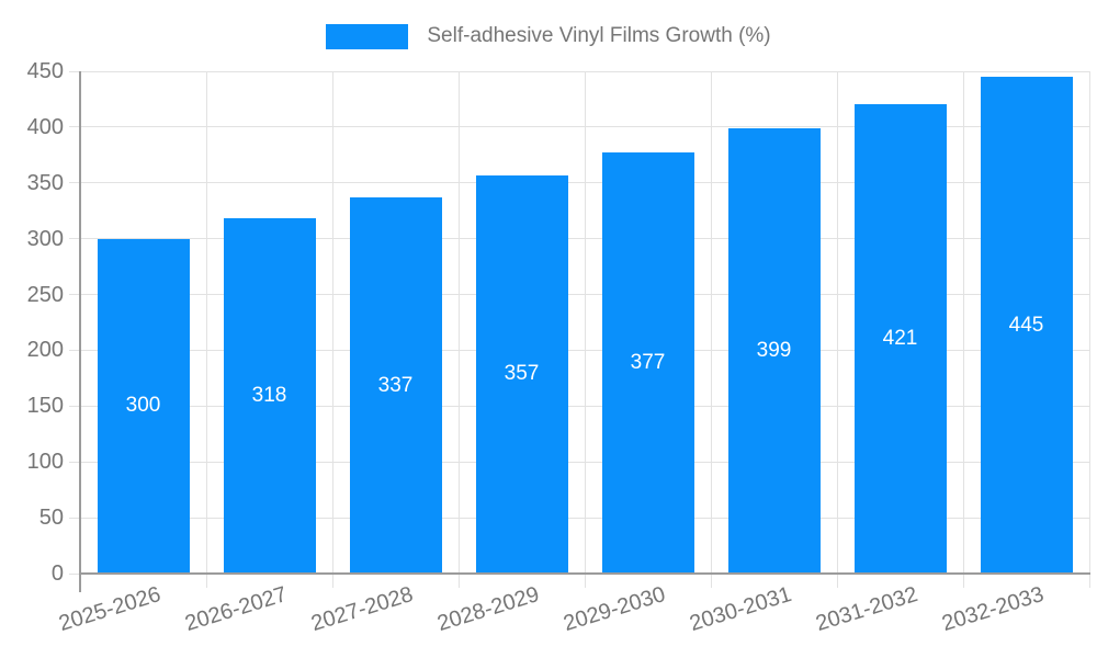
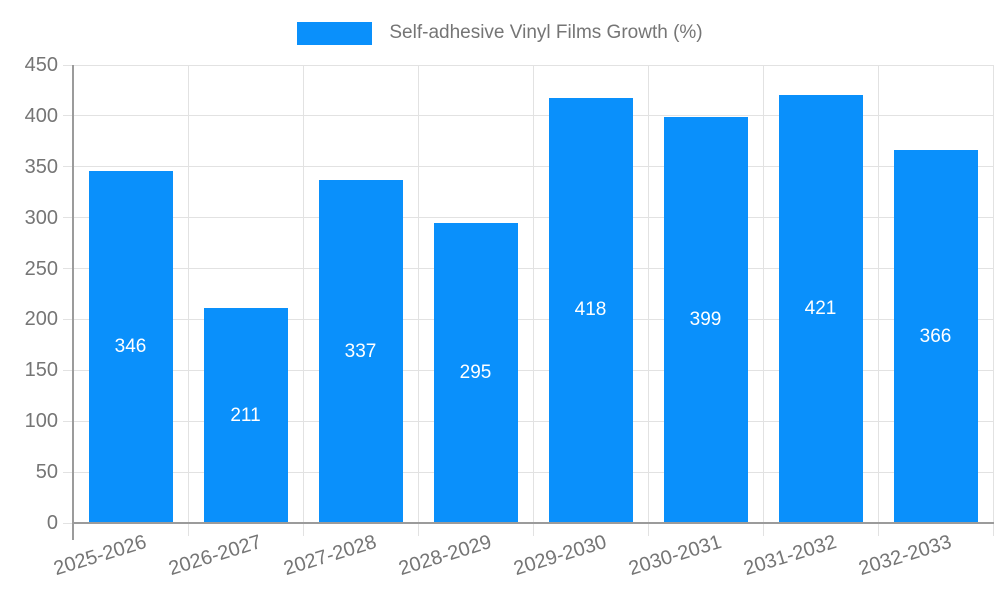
2025-2026: 300 -> 346
2026-2027: 318 -> 211
2028-2029: 357 -> 295
2029-2030: 377 -> 418
2032-2033: 445 -> 366
